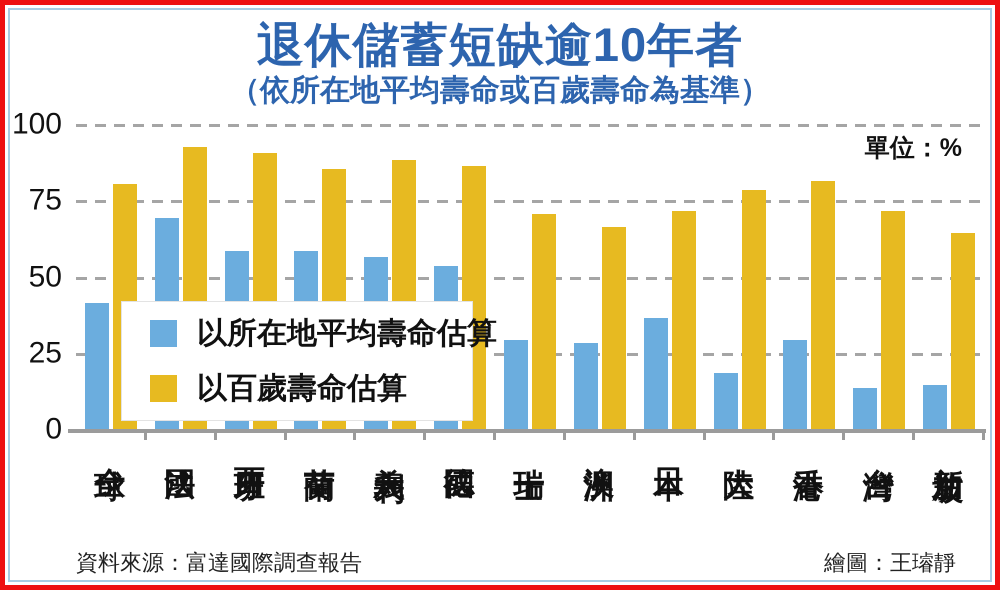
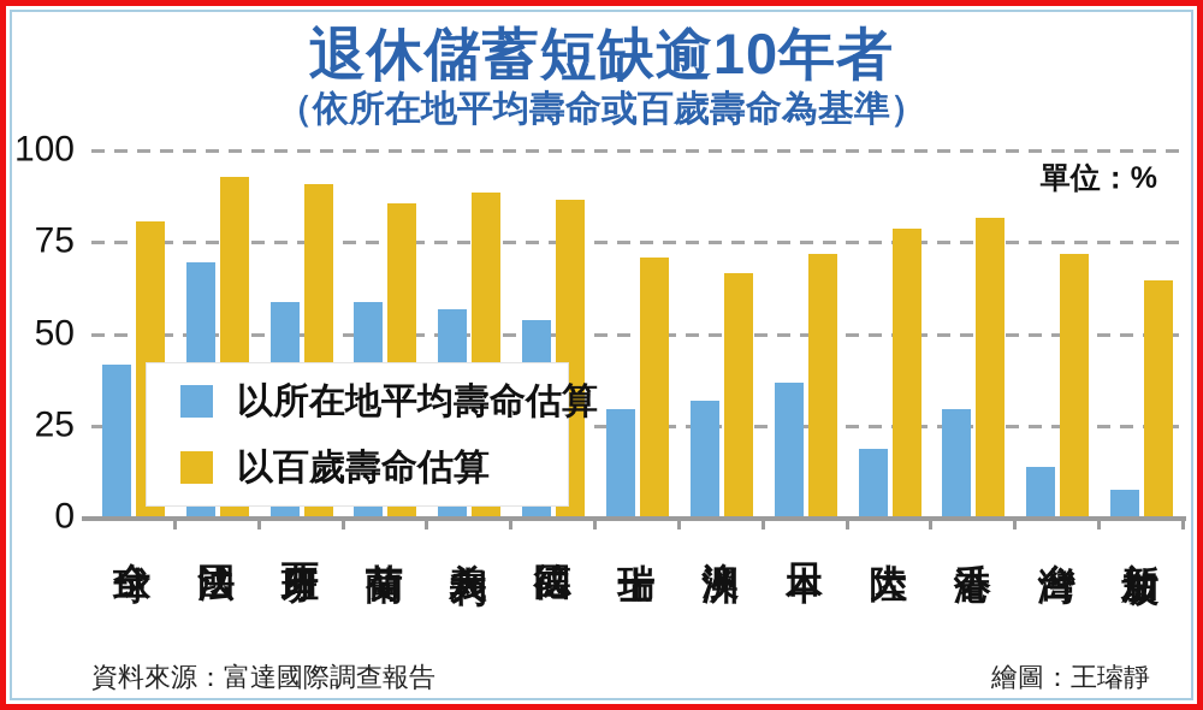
以所在地平均壽命估算/澳洲: 29 -> 32
以所在地平均壽命估算/新加坡: 15 -> 8
